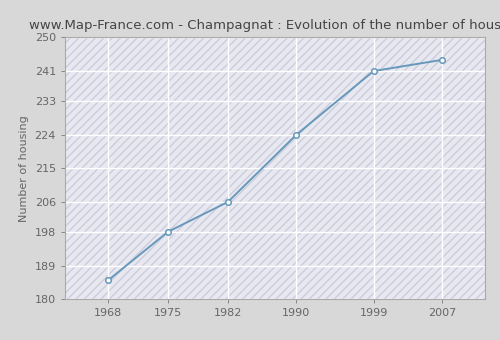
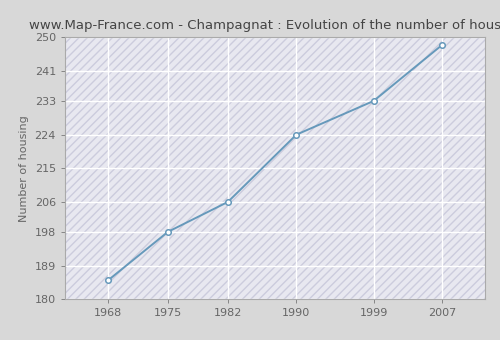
1999: 241 -> 233
2007: 244 -> 248
